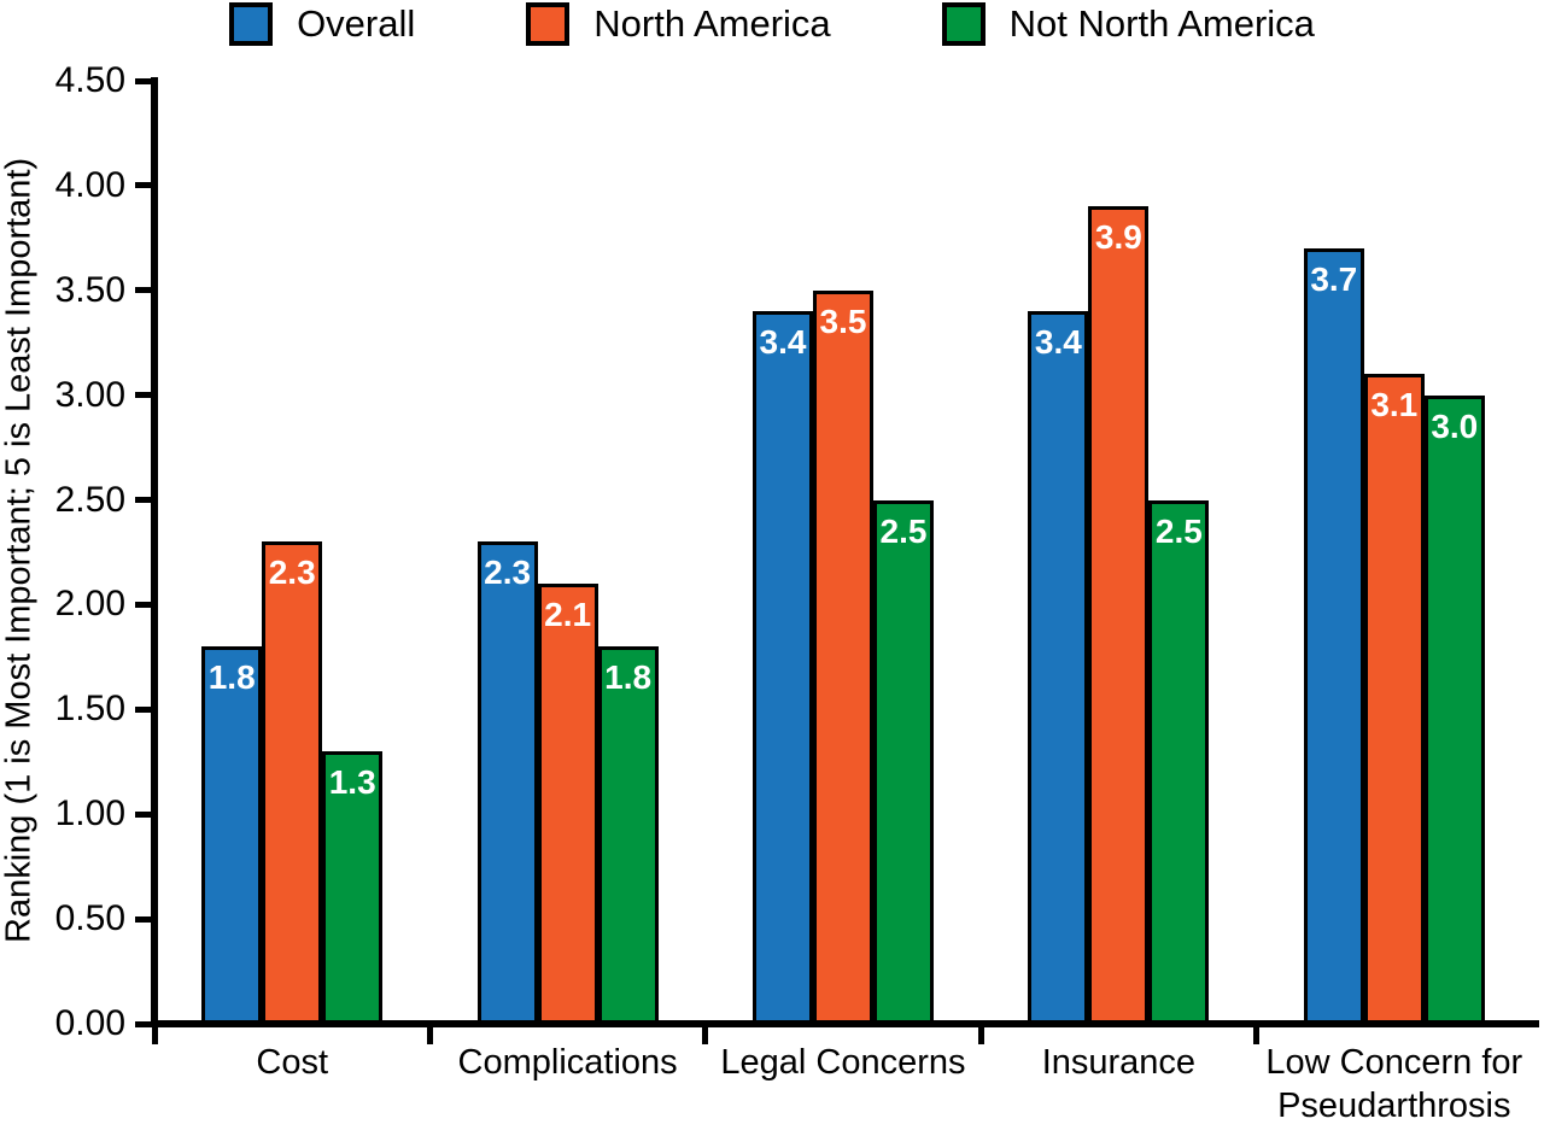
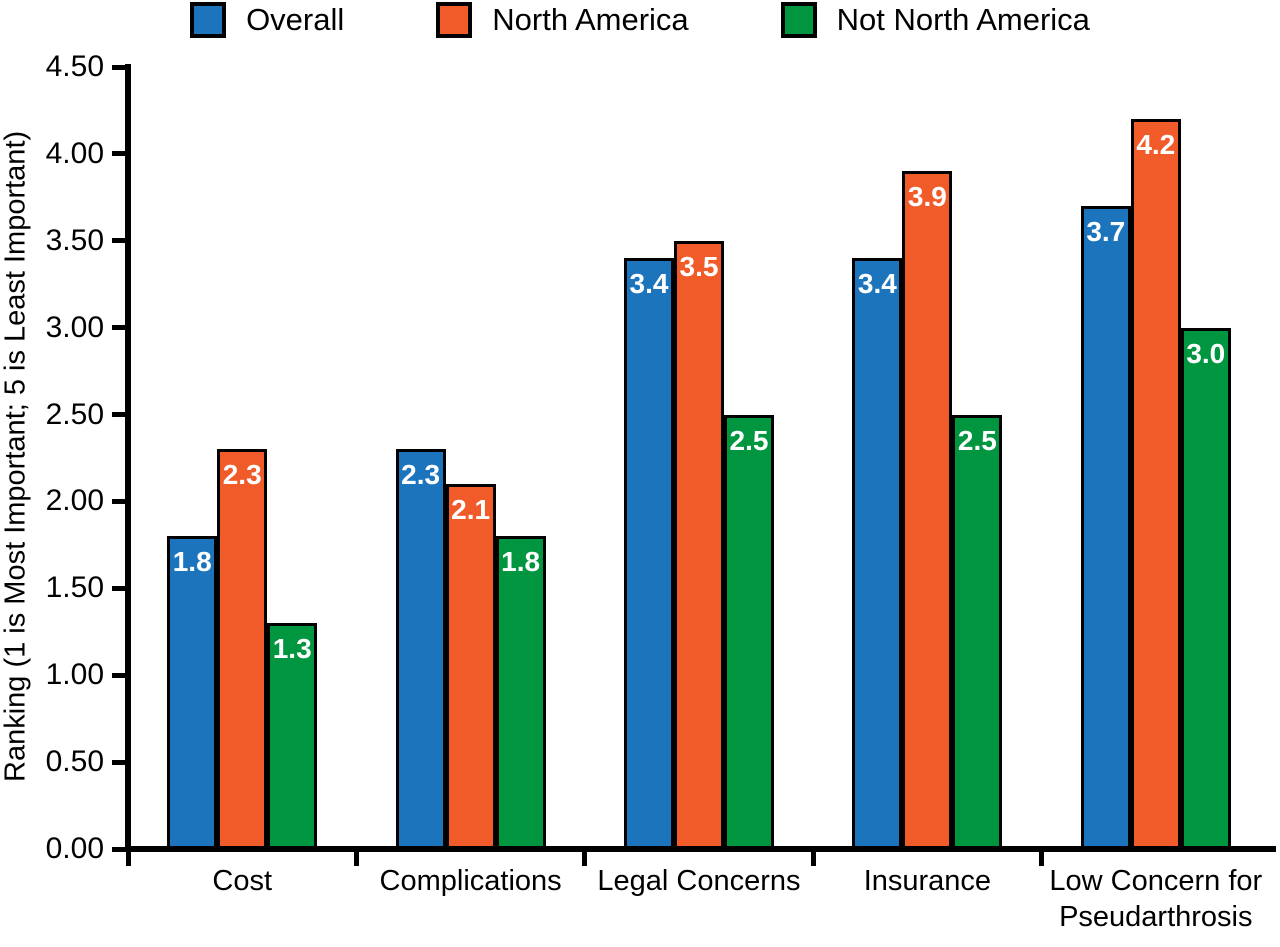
North America/Low Concern for Pseudarthrosis: 3.1 -> 4.2
